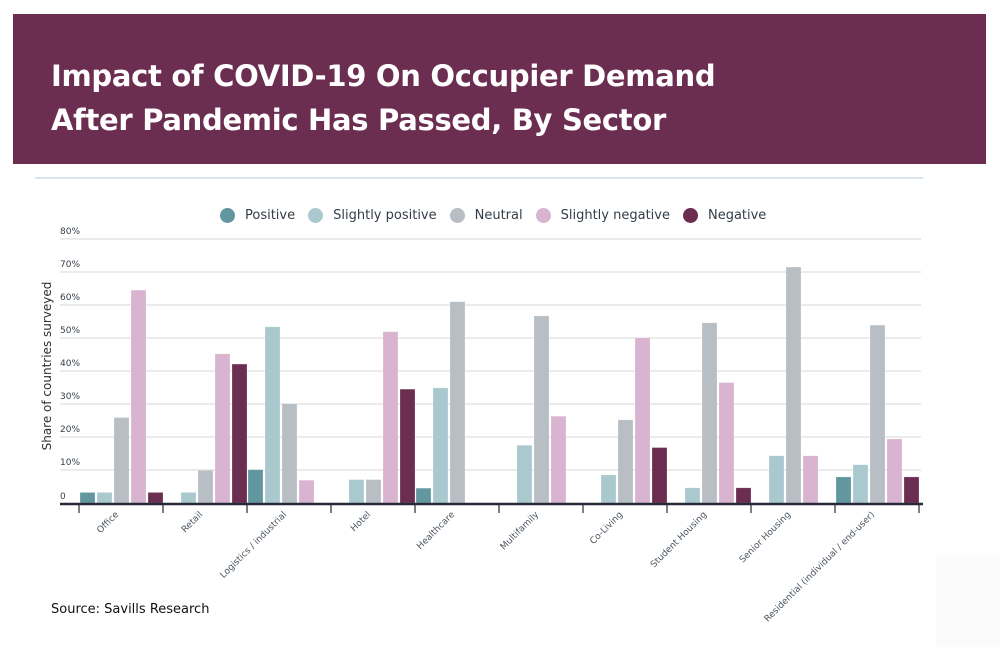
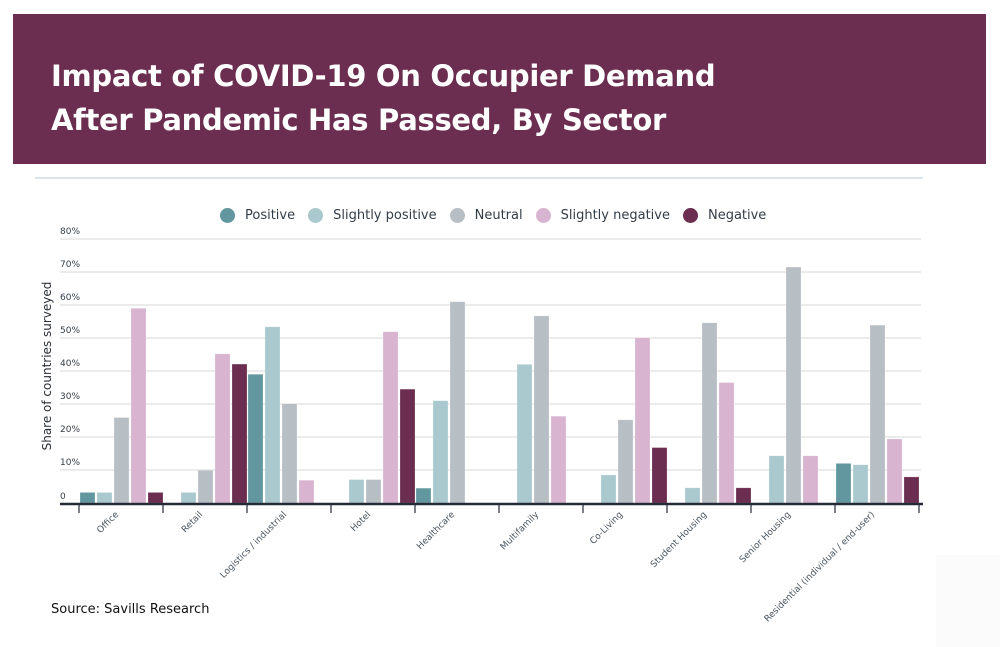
Slightly negative/Office: 64% -> 59%
Positive/Logistics / industrial: 10% -> 39%
Slightly positive/Healthcare: 35% -> 31%
Slightly positive/Multifamily: 18% -> 42%
Positive/Residential (individual / end-user): 8% -> 12%
